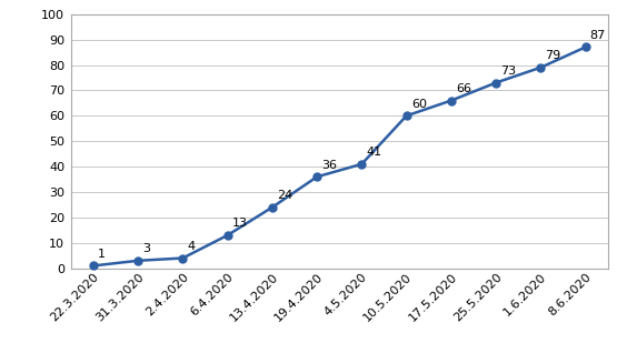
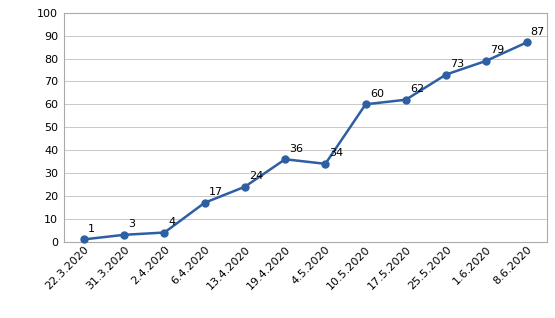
6.4.2020: 13 -> 17
4.5.2020: 41 -> 34
17.5.2020: 66 -> 62
